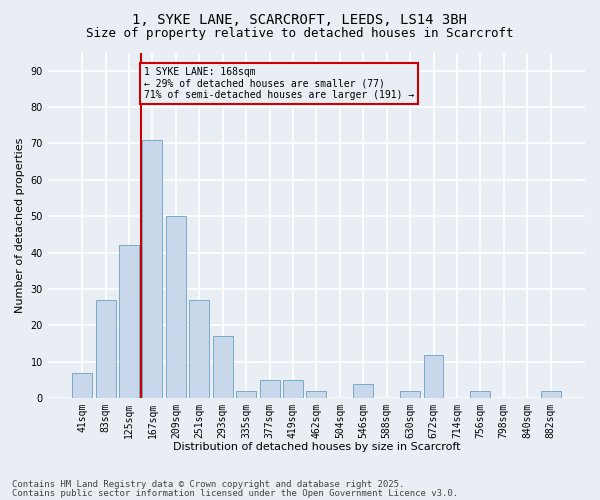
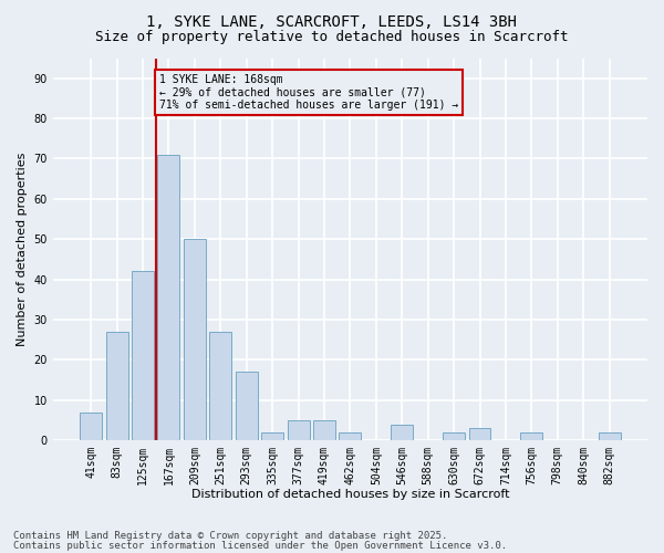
672sqm: 12 -> 3
